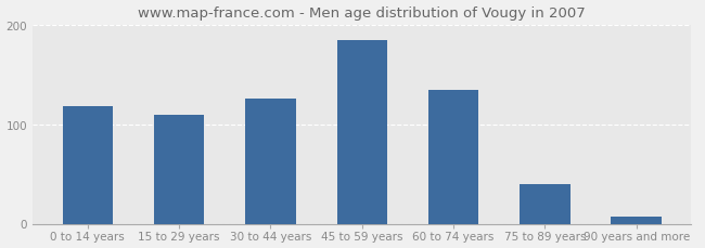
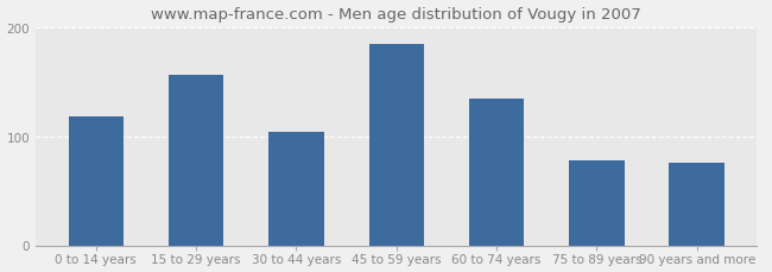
15 to 29 years: 109 -> 156
30 to 44 years: 126 -> 104
75 to 89 years: 40 -> 78
90 years and more: 7 -> 76
